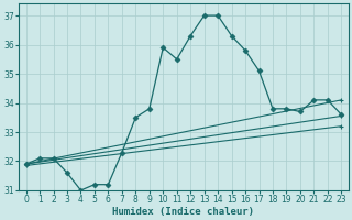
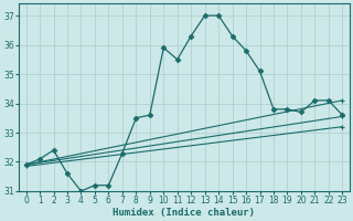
2: 32.1 -> 32.4
9: 33.8 -> 33.6
